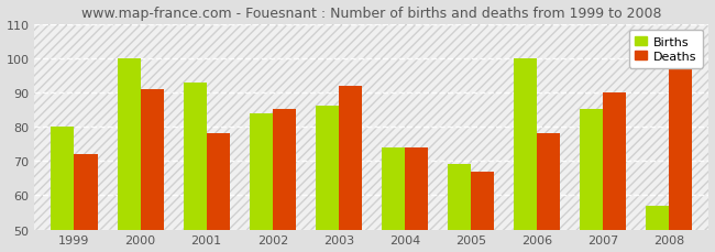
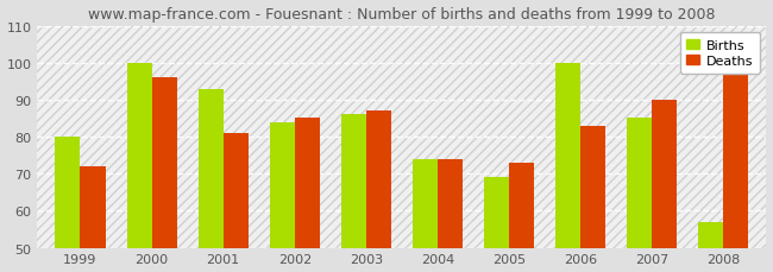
Deaths/2000: 91 -> 96
Deaths/2001: 78 -> 81
Deaths/2003: 92 -> 87
Deaths/2005: 67 -> 73
Deaths/2006: 78 -> 83
